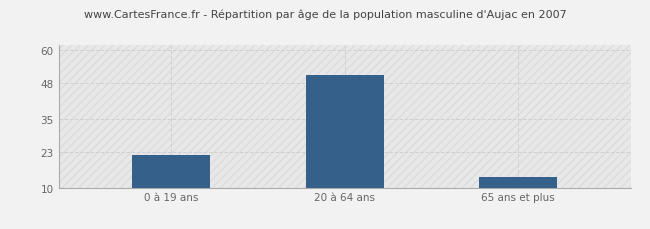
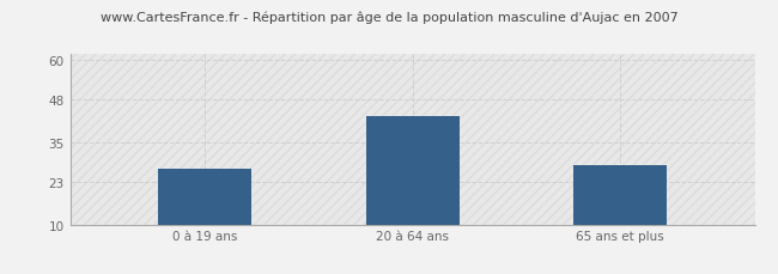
0 à 19 ans: 22 -> 27
20 à 64 ans: 51 -> 43
65 ans et plus: 14 -> 28
